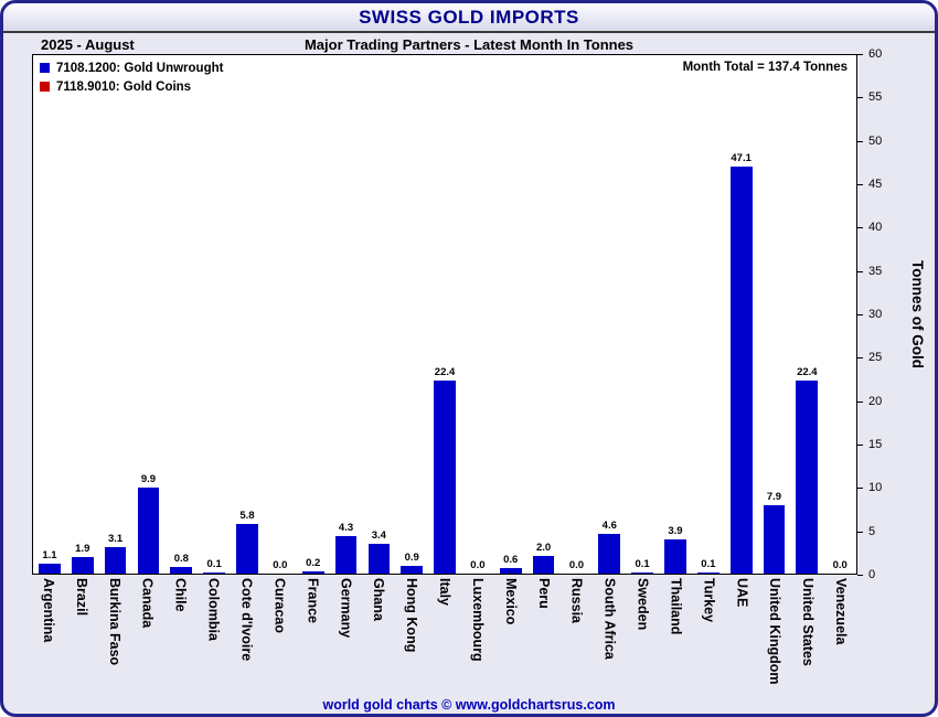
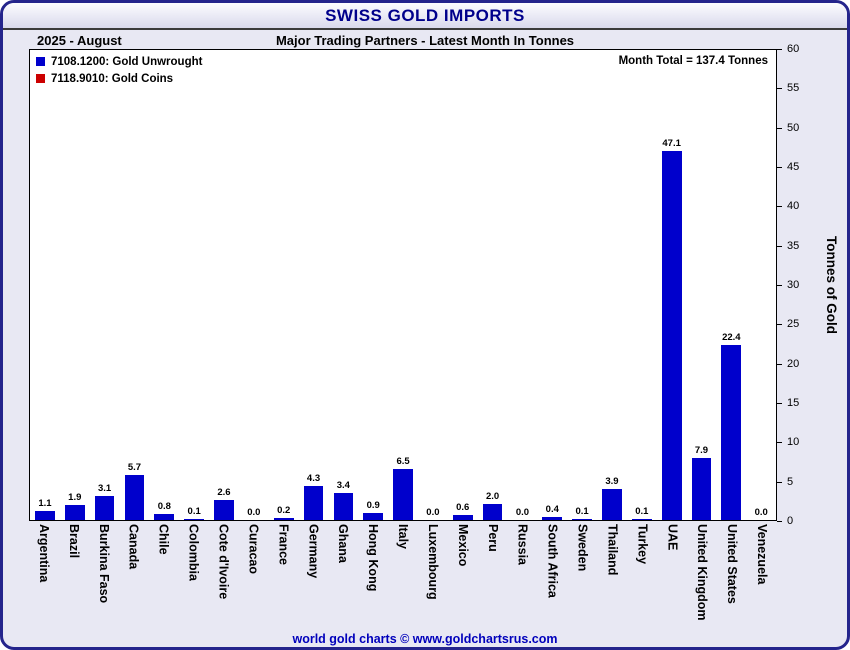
Canada: 9.9 -> 5.7
Cote d'Ivoire: 5.8 -> 2.6
Italy: 22.4 -> 6.5
South Africa: 4.6 -> 0.4
